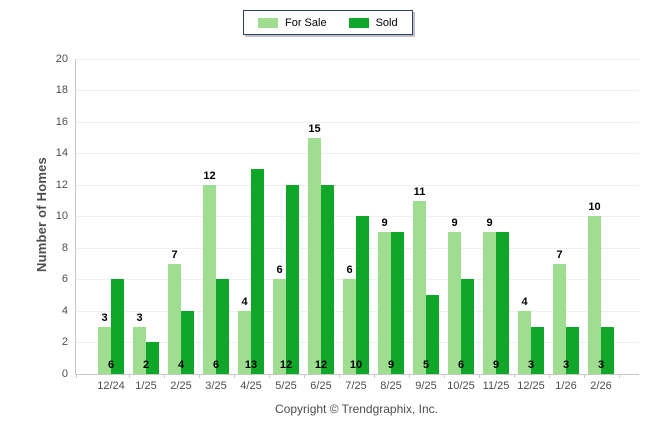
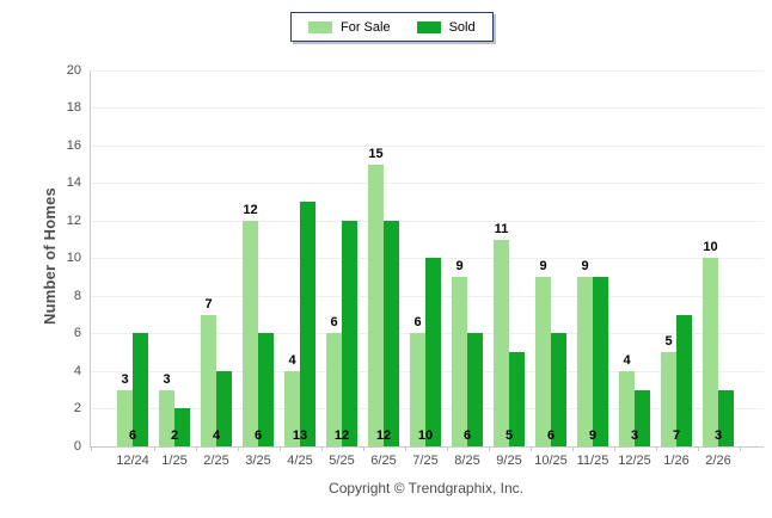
Sold/8/25: 9 -> 6
For Sale/1/26: 7 -> 5
Sold/1/26: 3 -> 7
